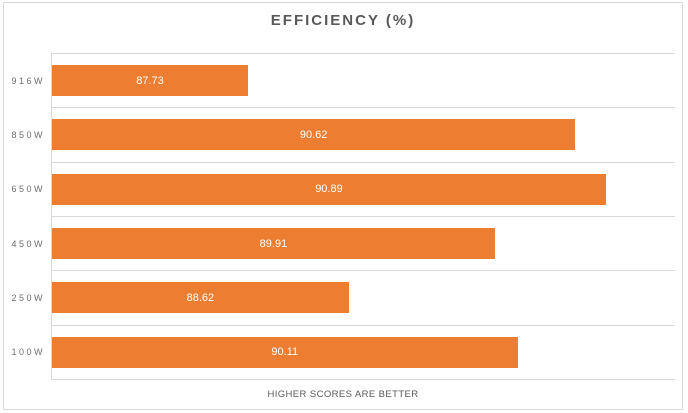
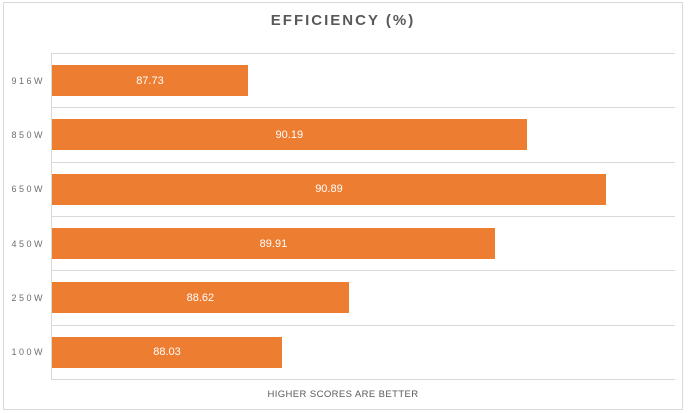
850W: 90.62 -> 90.19
100W: 90.11 -> 88.03
